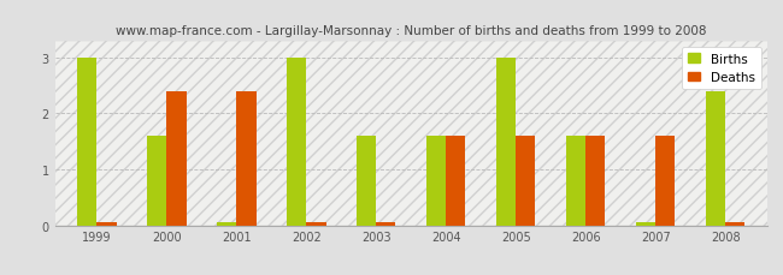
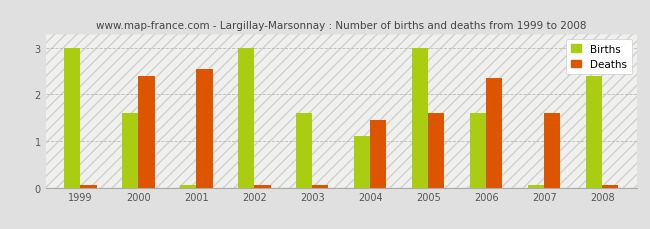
Deaths/2001: 2.40 -> 2.55
Births/2004: 1.60 -> 1.10
Deaths/2004: 1.60 -> 1.45
Deaths/2006: 1.60 -> 2.35
